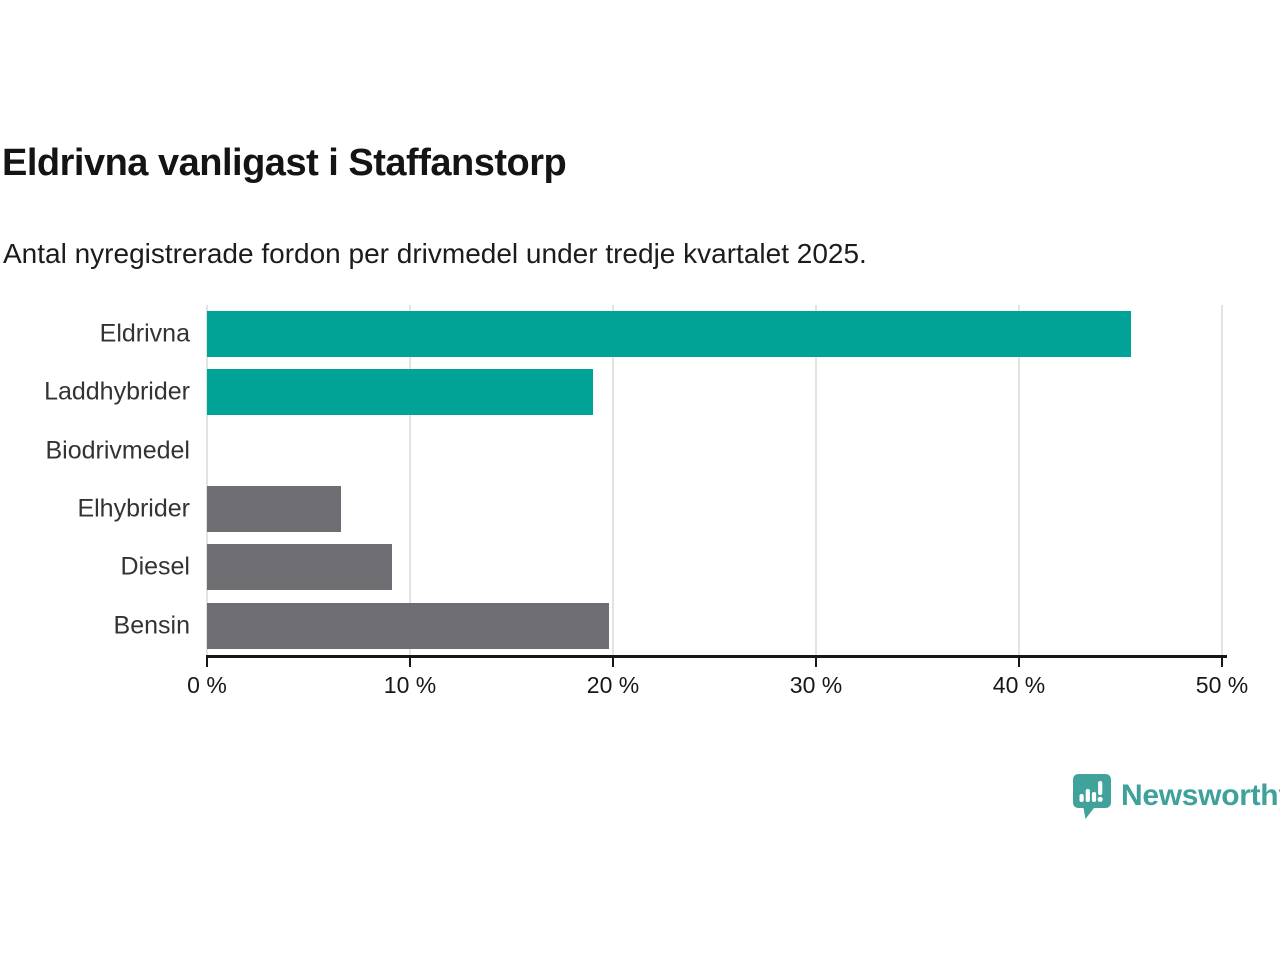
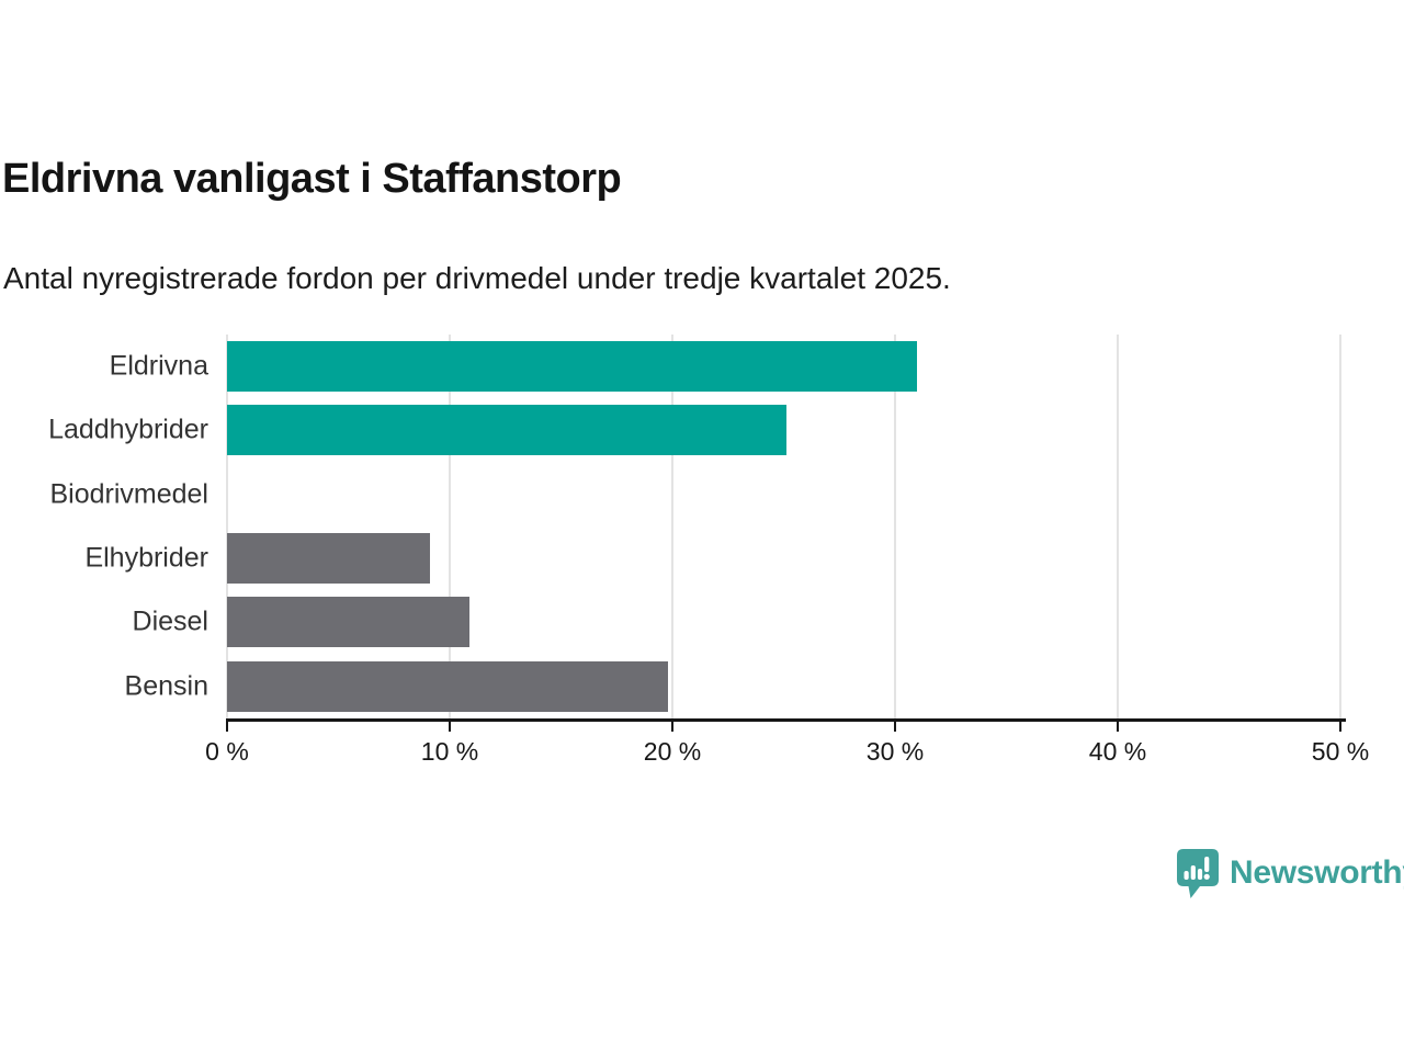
Eldrivna: 45.5% -> 31.0%
Laddhybrider: 19.0% -> 25.1%
Elhybrider: 6.6% -> 9.1%
Diesel: 9.1% -> 10.9%
